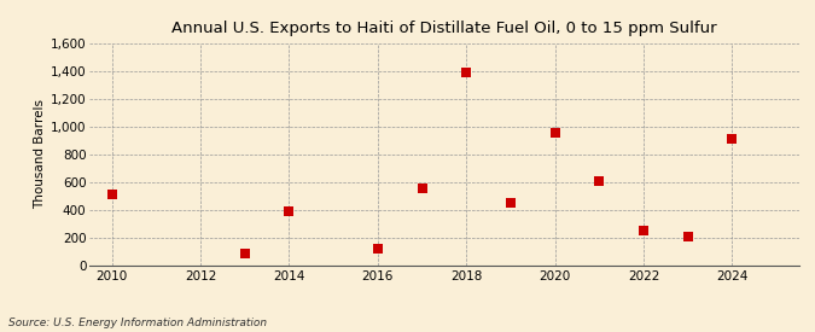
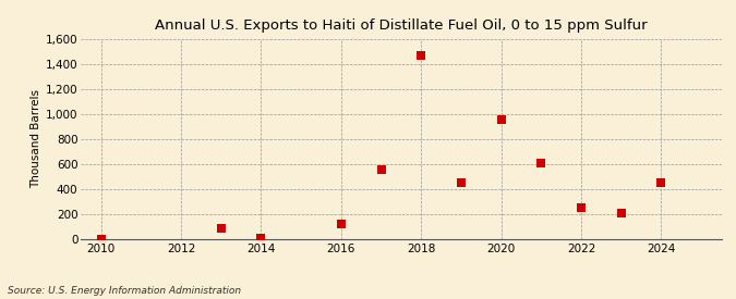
2010: 510 -> 0
2014: 390 -> 0
2018: 1,390 -> 1,470
2024: 910 -> 450
